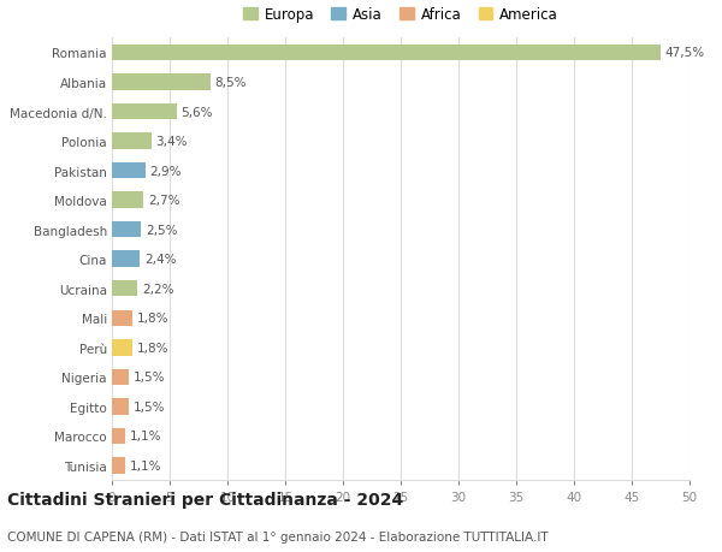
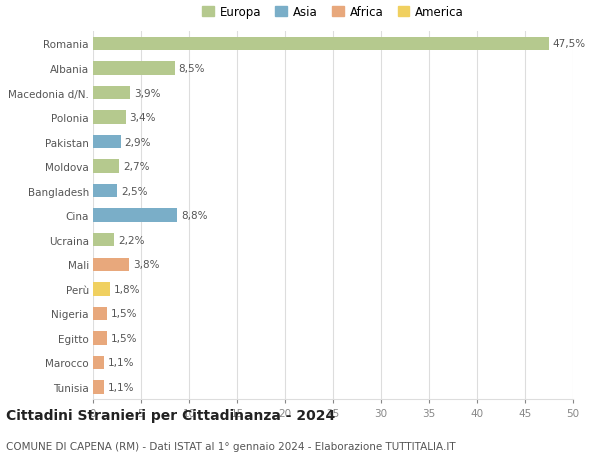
Macedonia d/N.: 5,6% -> 3,9%
Cina: 2,4% -> 8,8%
Mali: 1,8% -> 3,8%
